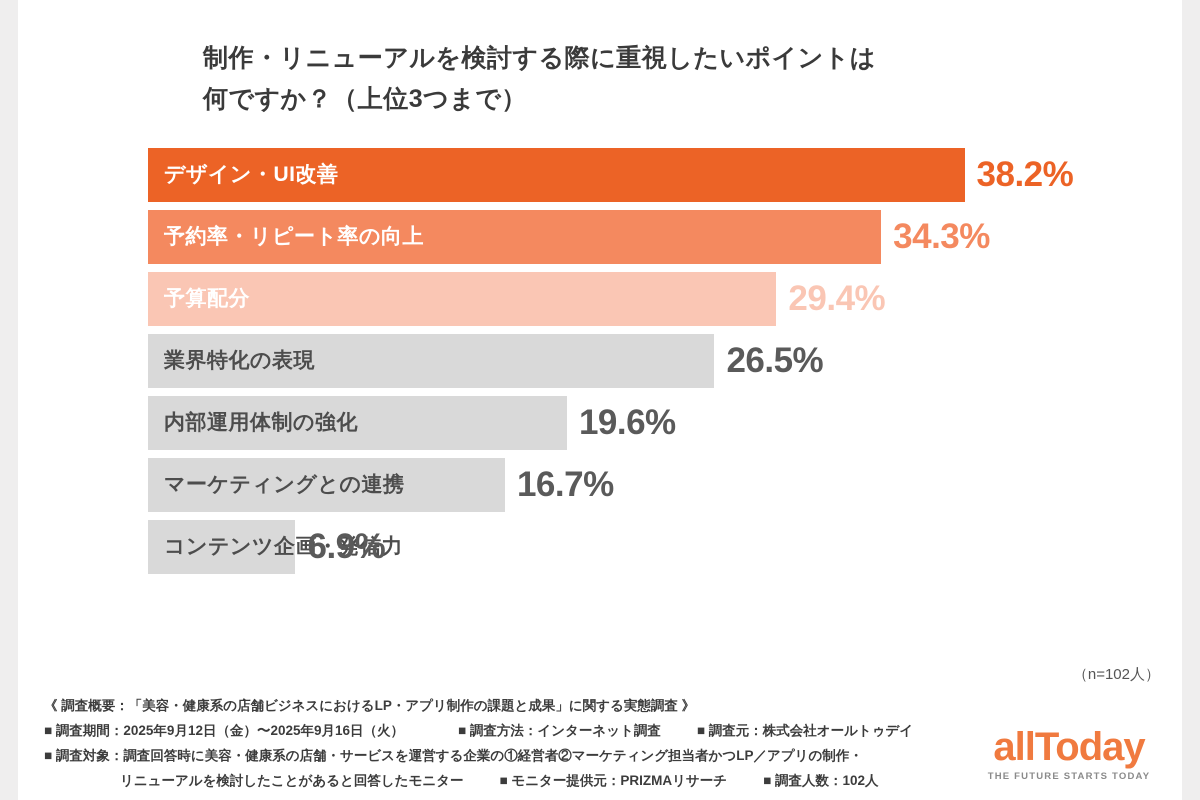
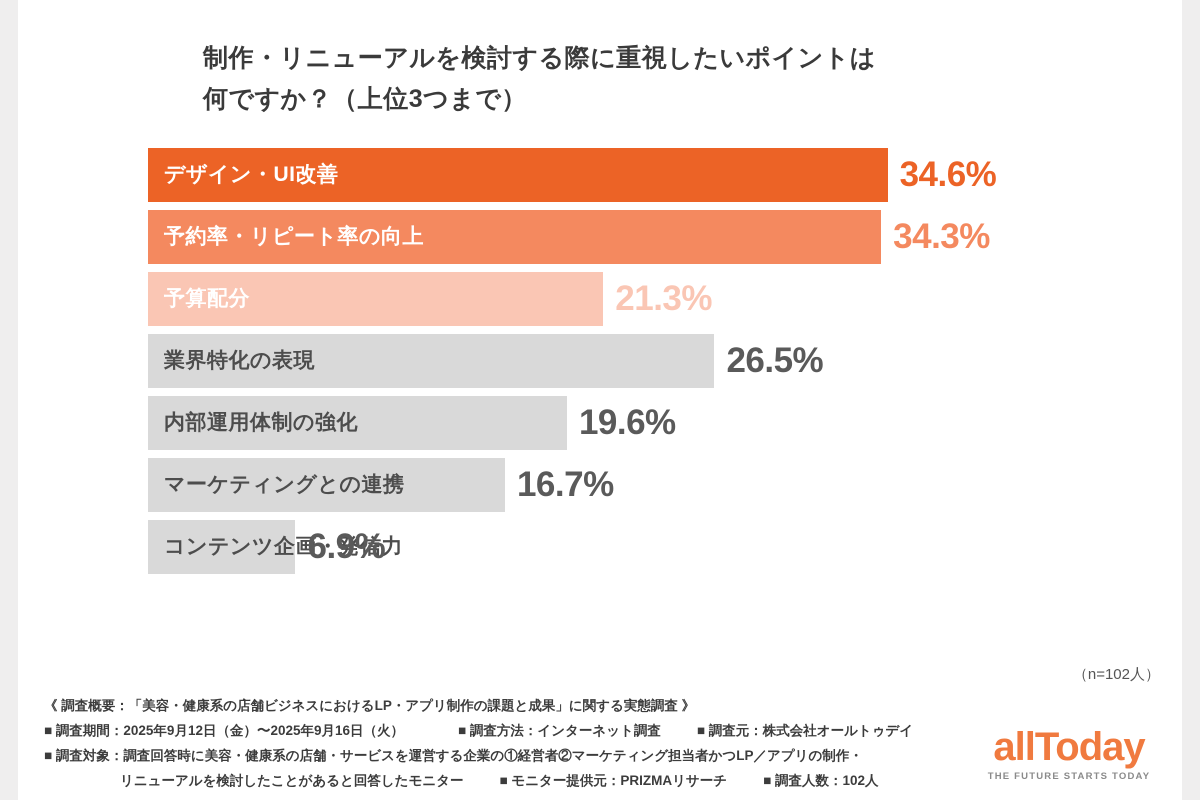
デザイン・UI改善: 38.2% -> 34.6%
予算配分: 29.4% -> 21.3%
